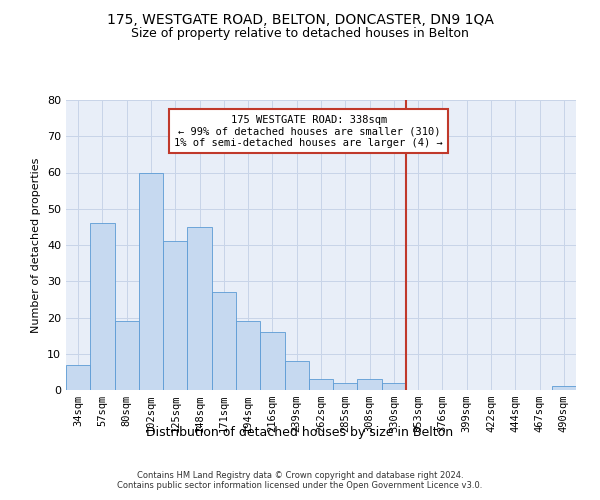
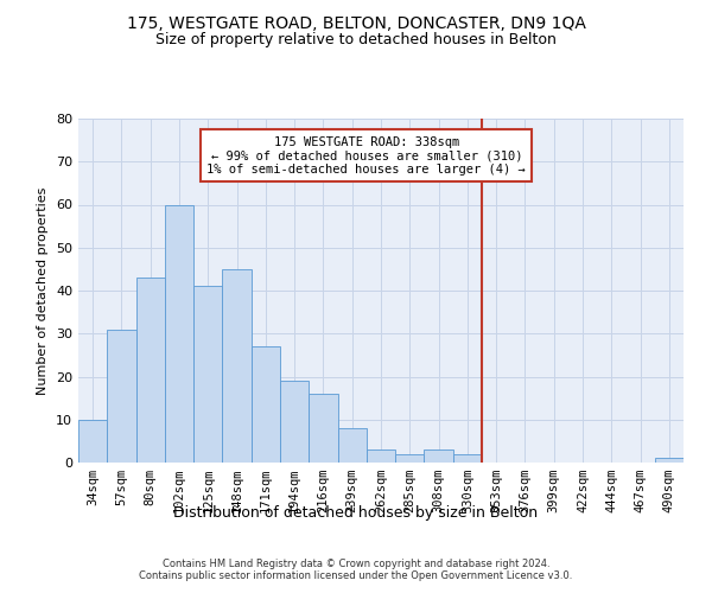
34sqm: 7 -> 10
57sqm: 46 -> 31
80sqm: 19 -> 43
